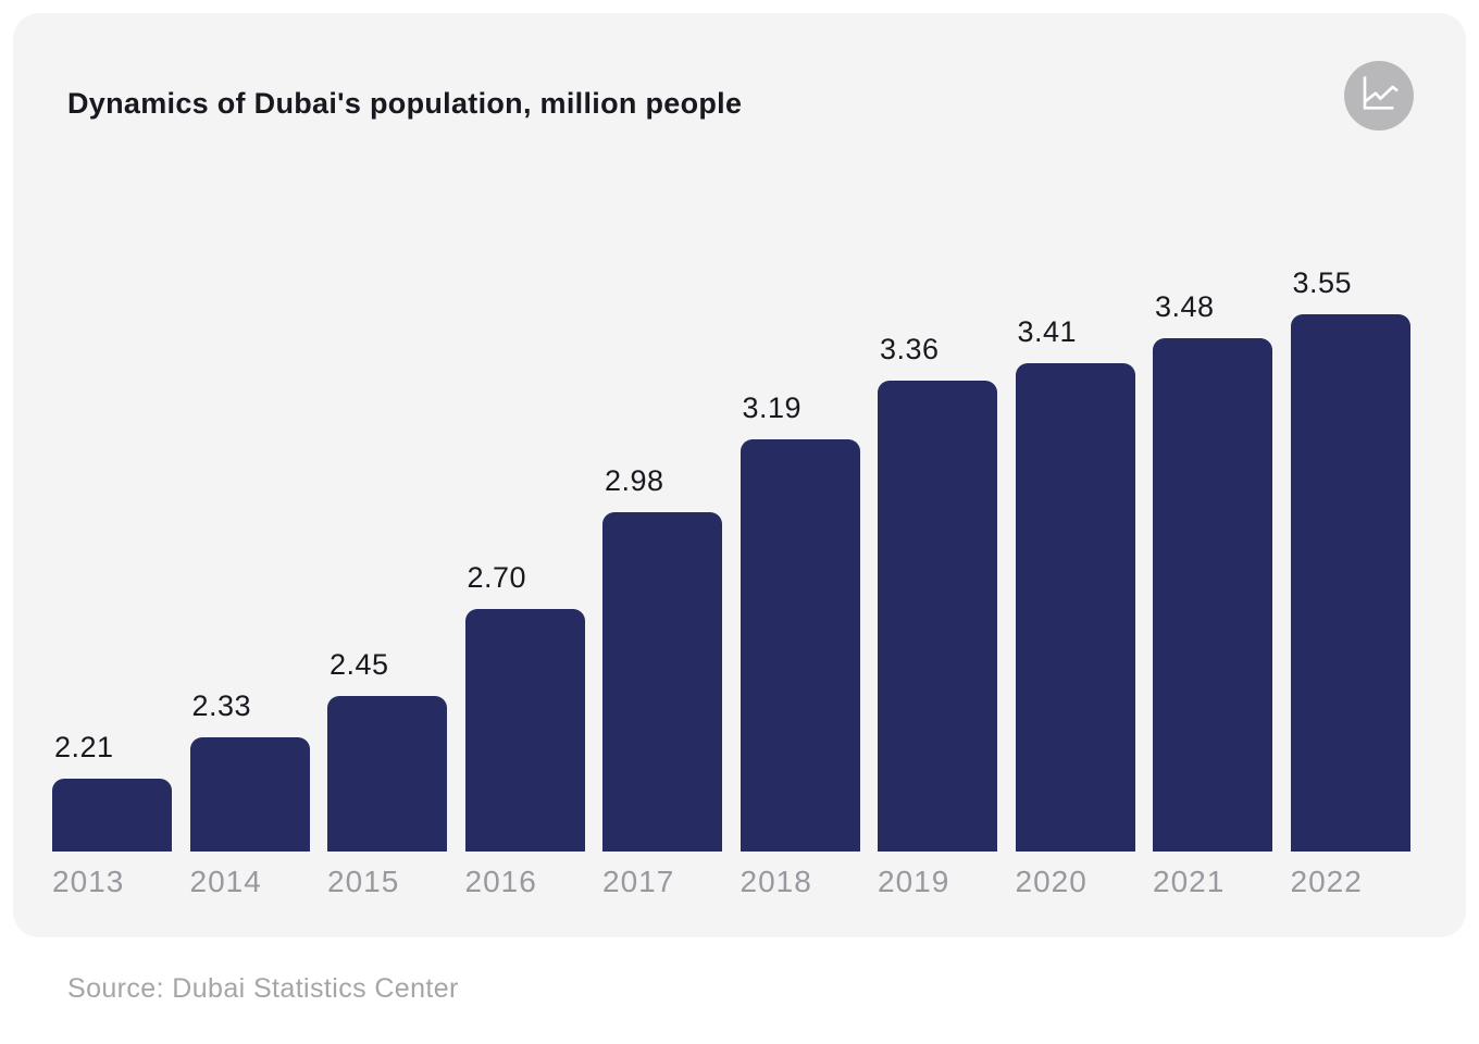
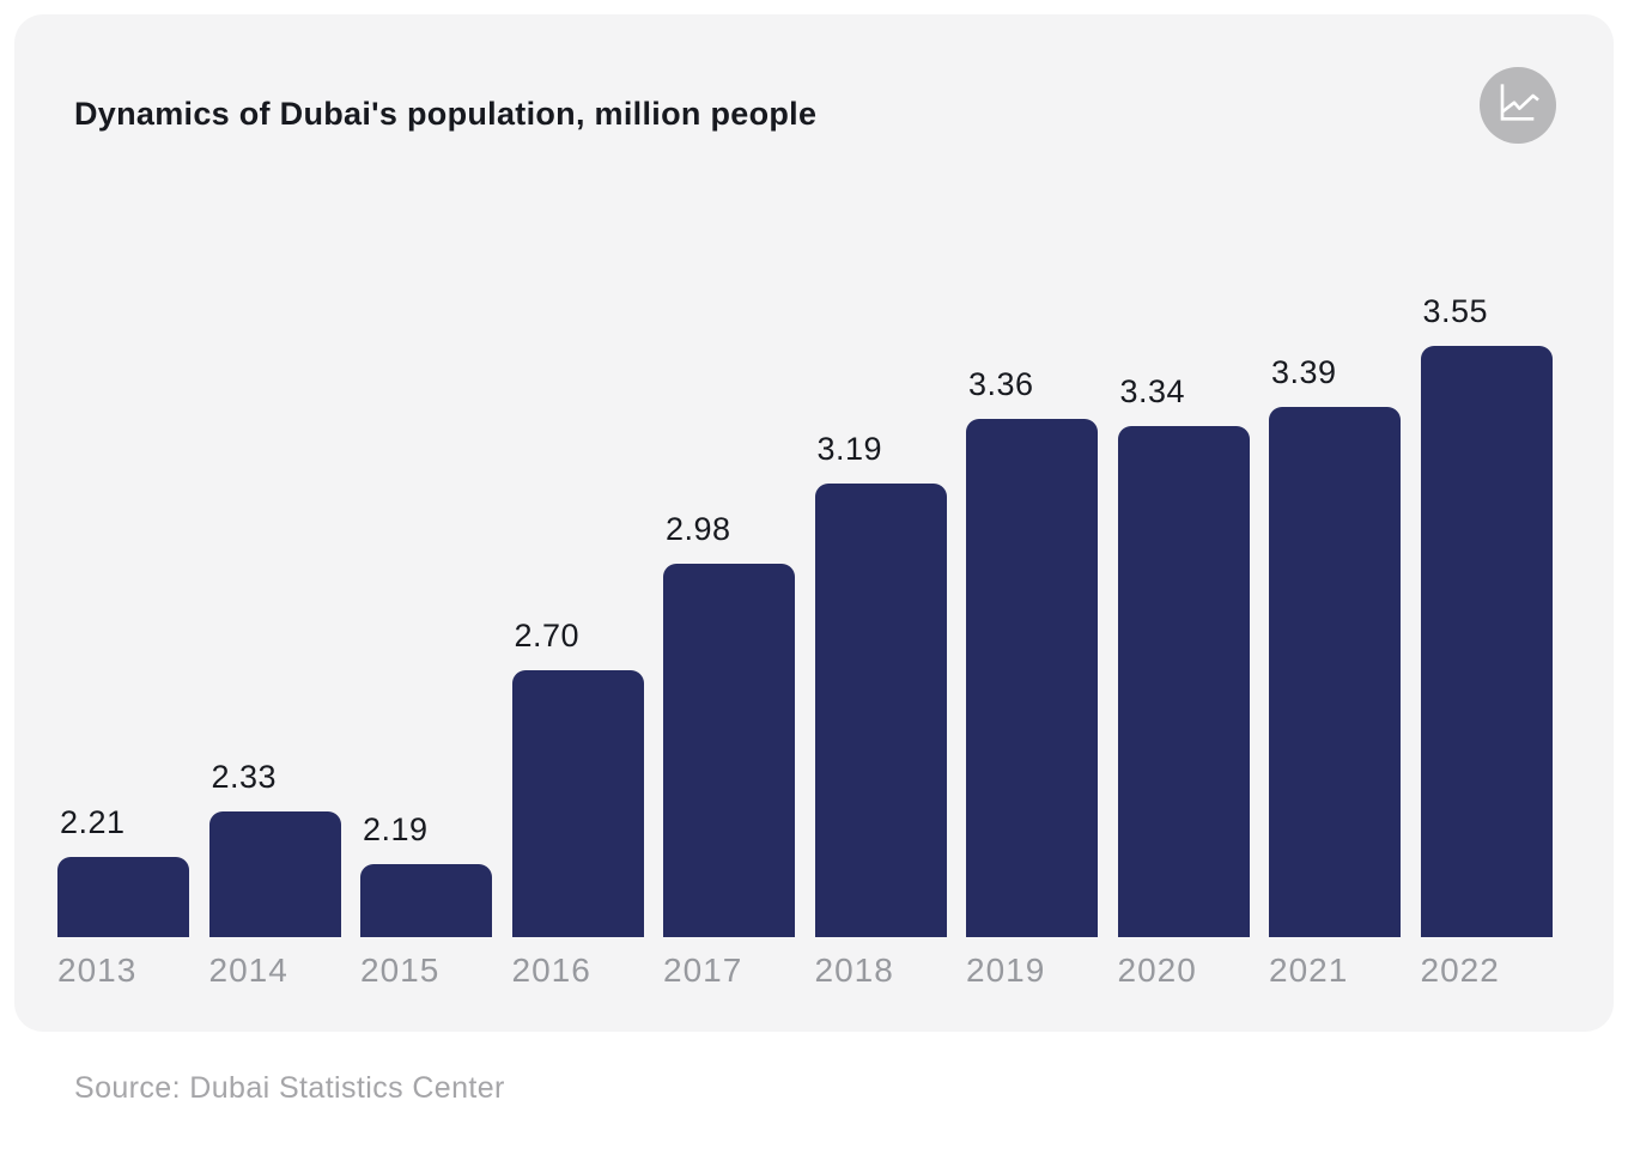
2015: 2.45 -> 2.19
2020: 3.41 -> 3.34
2021: 3.48 -> 3.39
